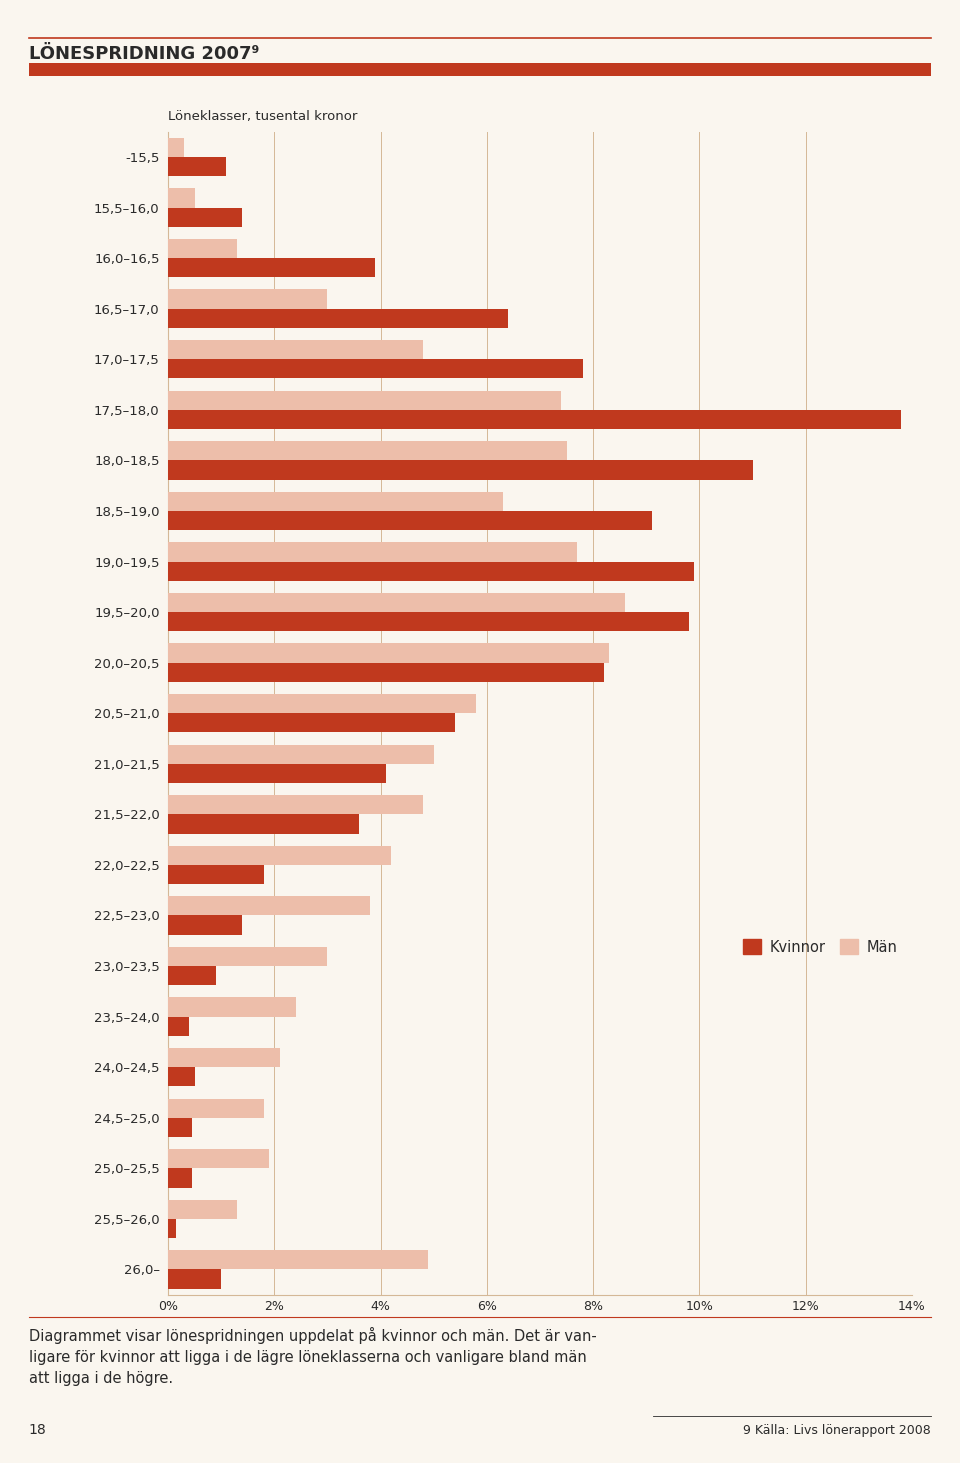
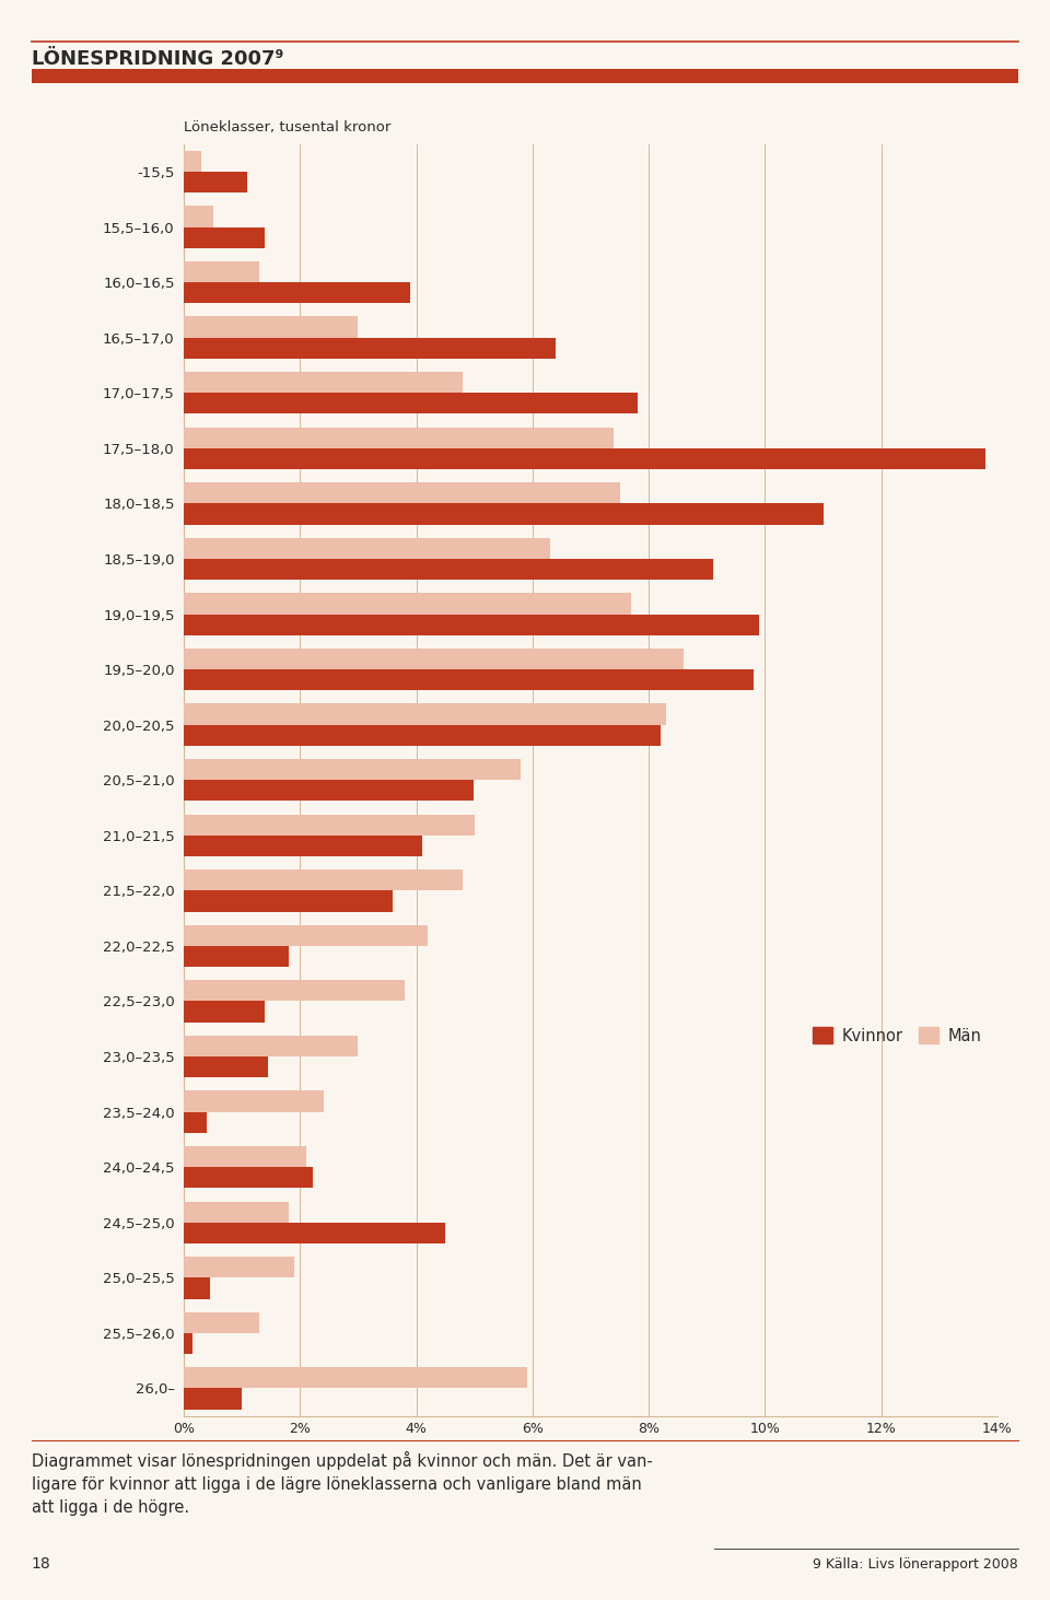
Kvinnor/20,5–21,0: 5.40% -> 4.98%
Kvinnor/23,0–23,5: 0.90% -> 1.44%
Kvinnor/24,0–24,5: 0.50% -> 2.22%
Kvinnor/24,5–25,0: 0.45% -> 4.50%
Män/26,0–: 4.9% -> 5.9%
